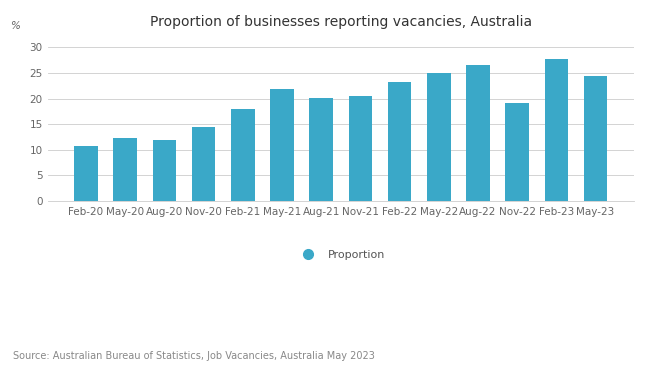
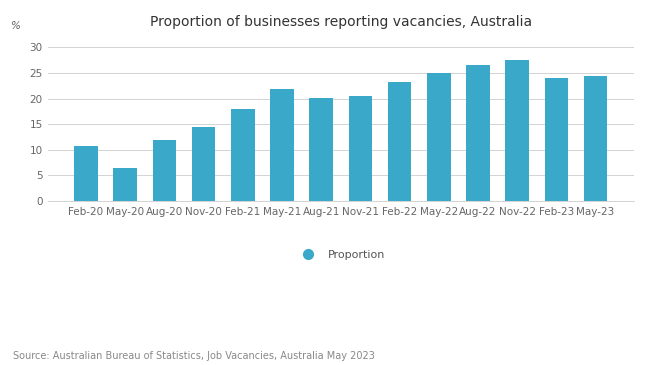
May-20: 12.4 -> 6.5
Nov-22: 19.2 -> 27.5
Feb-23: 27.8 -> 24.0
